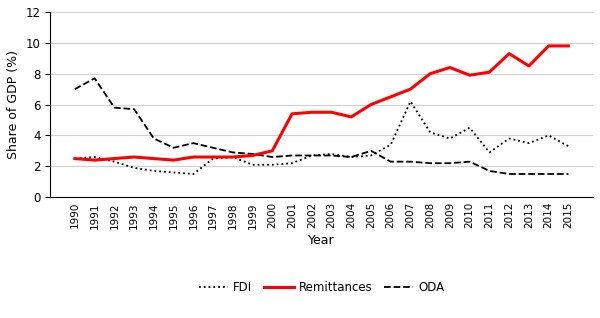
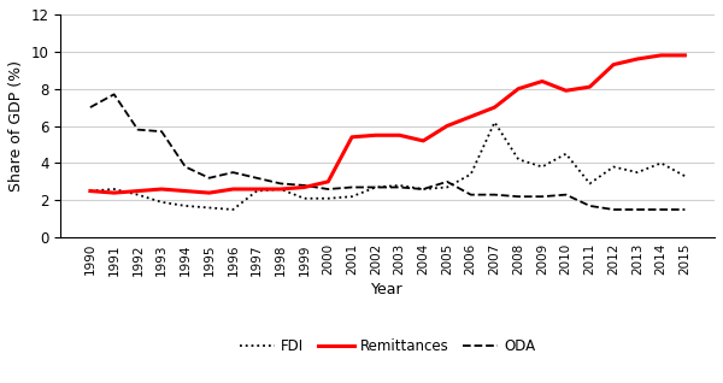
Remittances/2013: 8.5 -> 9.6
